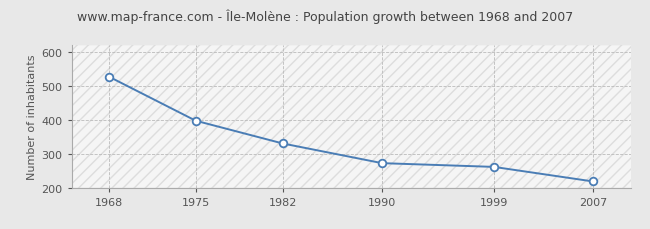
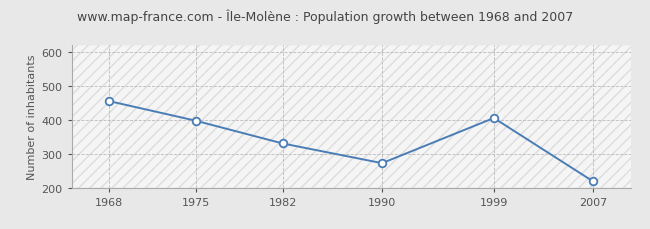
1968: 527 -> 455
1999: 261 -> 405
